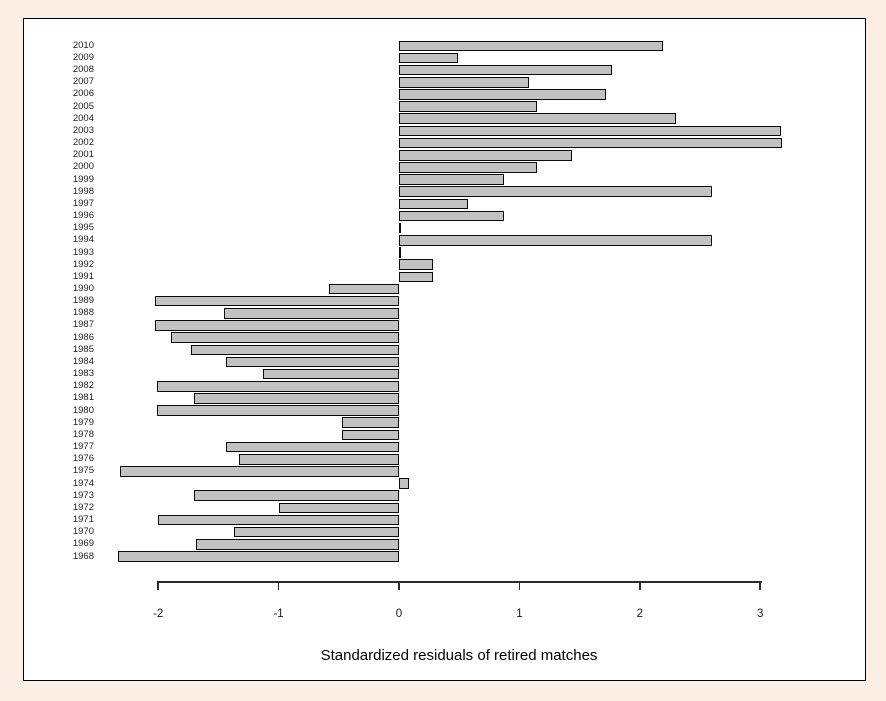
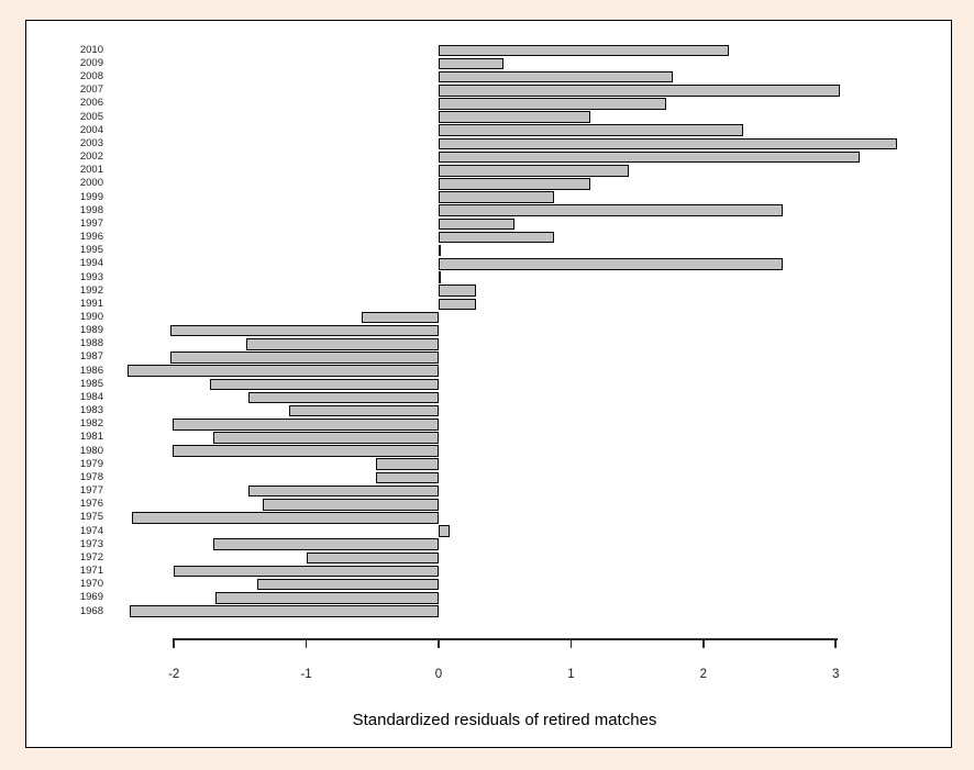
2007: 1.08 -> 3.03
2003: 3.17 -> 3.46
1986: -1.89 -> -2.35
